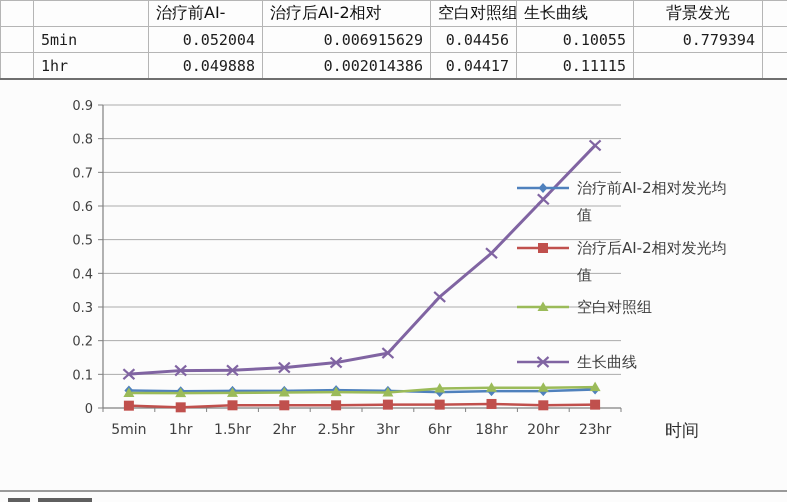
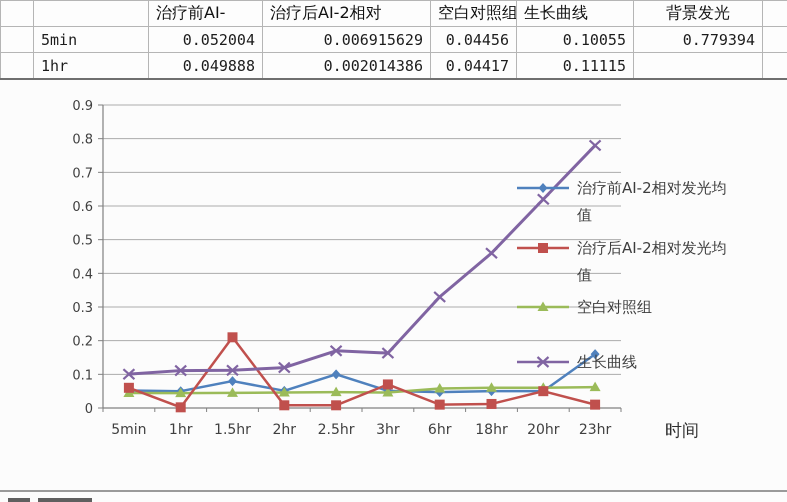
治疗后AI-2相对发光均值/5min: 0.01 -> 0.06
治疗前AI-2相对发光均值/1.5hr: 0.05 -> 0.08
治疗后AI-2相对发光均值/1.5hr: 0.01 -> 0.21
治疗前AI-2相对发光均值/2.5hr: 0.05 -> 0.10
生长曲线/2.5hr: 0.14 -> 0.17
治疗后AI-2相对发光均值/3hr: 0.01 -> 0.07
治疗后AI-2相对发光均值/20hr: 0.01 -> 0.05
治疗前AI-2相对发光均值/23hr: 0.06 -> 0.16
